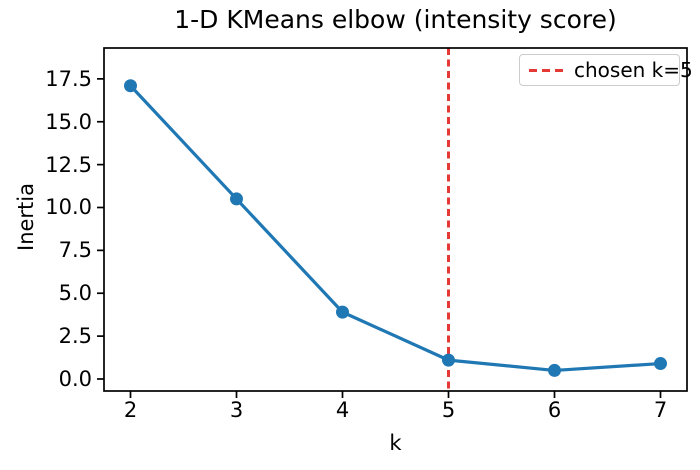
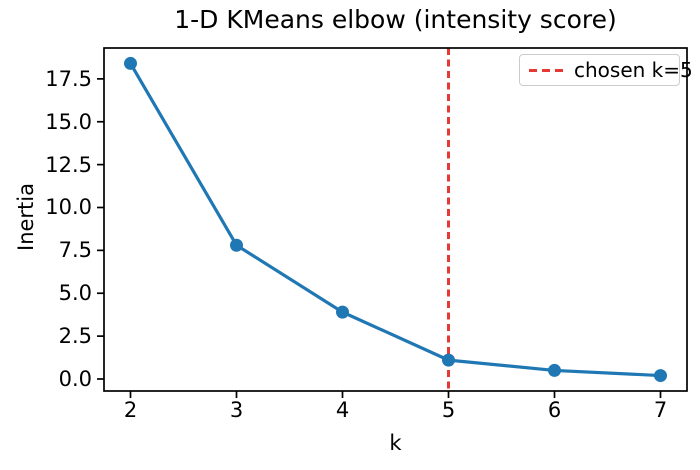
2: 17.1 -> 18.4
3: 10.5 -> 7.8
7: 0.9 -> 0.2
